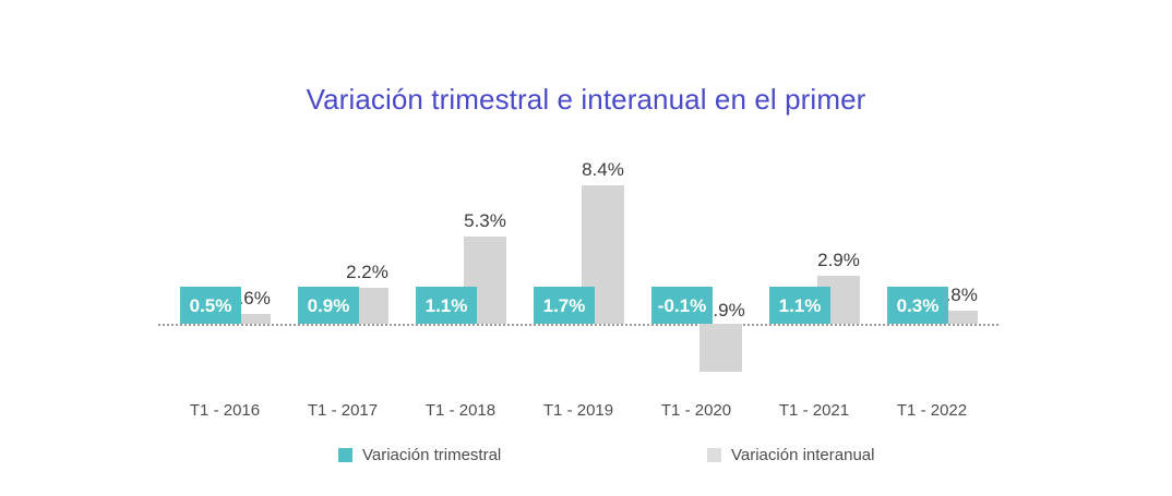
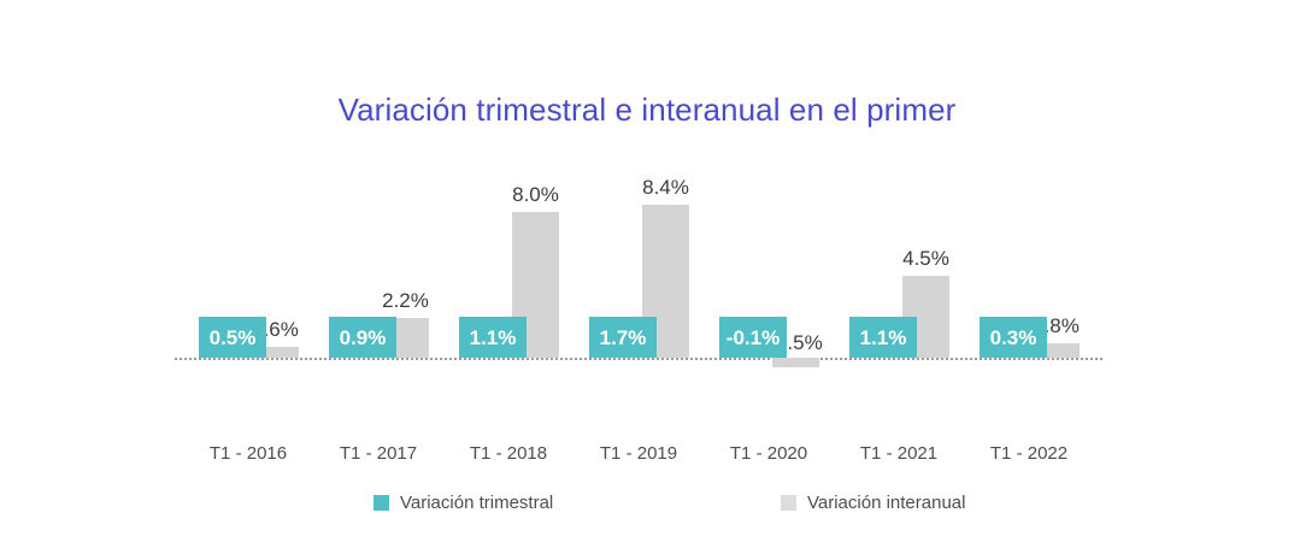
Variación interanual/T1 - 2018: 5.3% -> 8.0%
Variación interanual/T1 - 2020: -2.9% -> -0.5%
Variación interanual/T1 - 2021: 2.9% -> 4.5%
